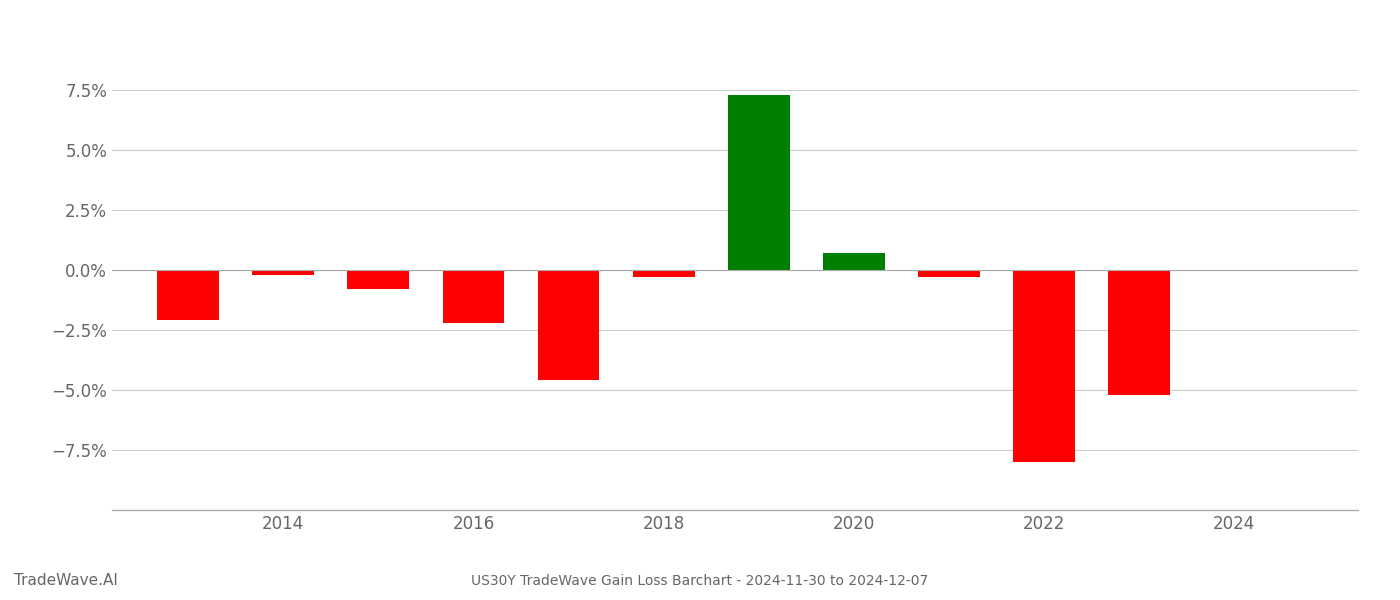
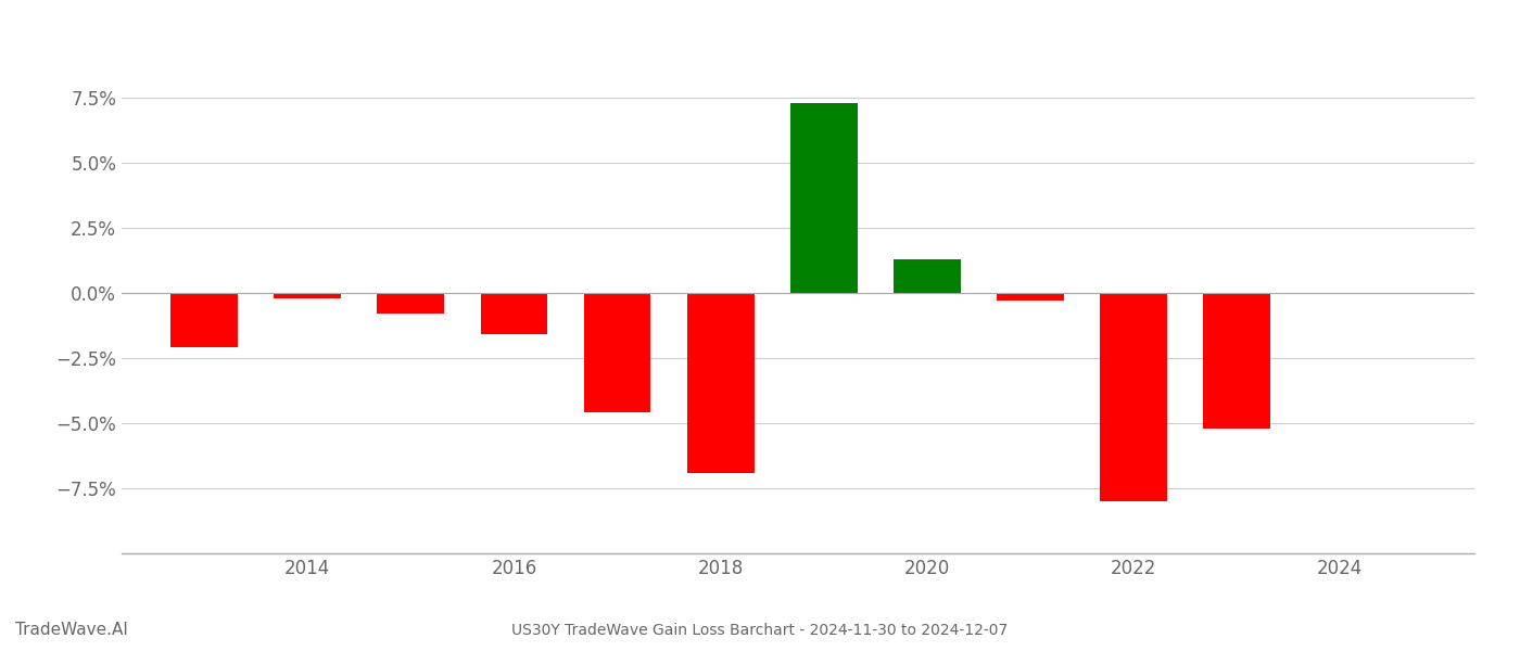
2016: -2.2% -> -1.6%
2018: -0.3% -> -6.9%
2020: 0.7% -> 1.3%
